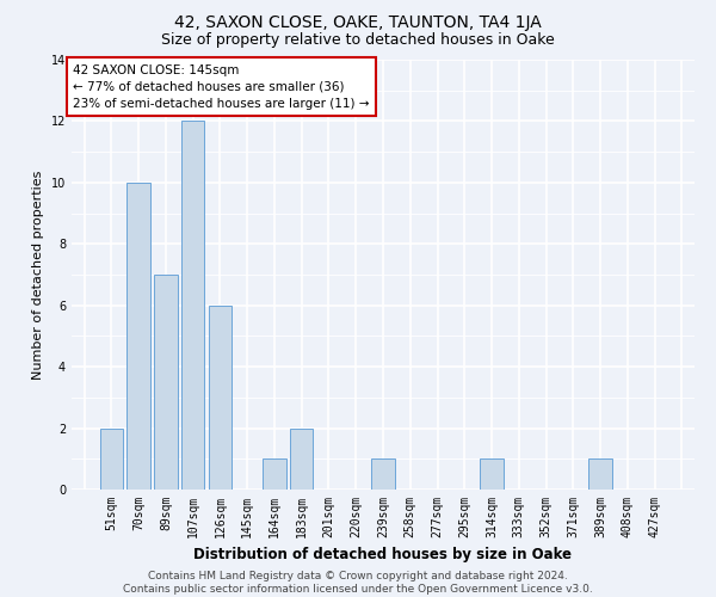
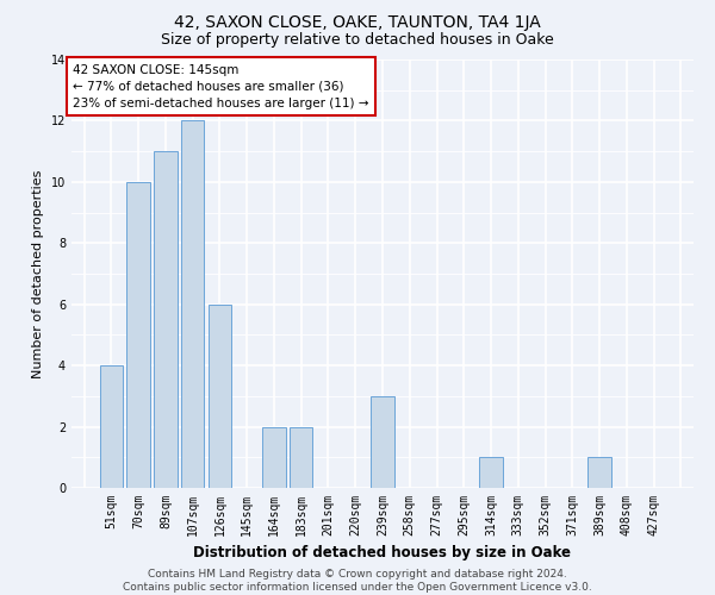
51sqm: 2 -> 4
89sqm: 7 -> 11
164sqm: 1 -> 2
239sqm: 1 -> 3
